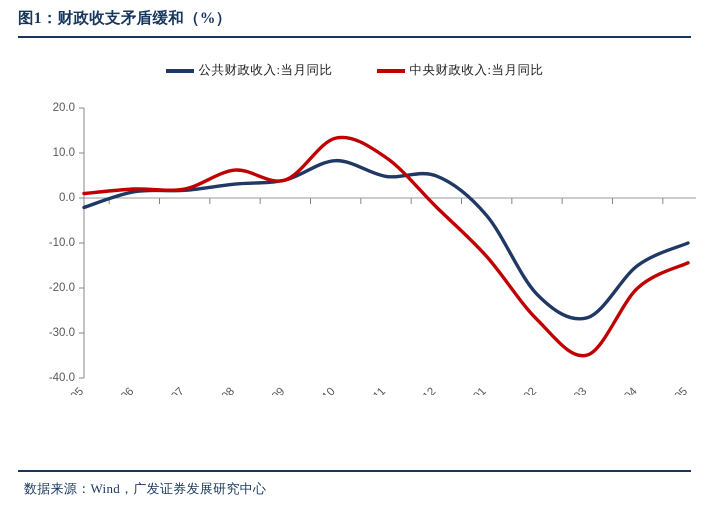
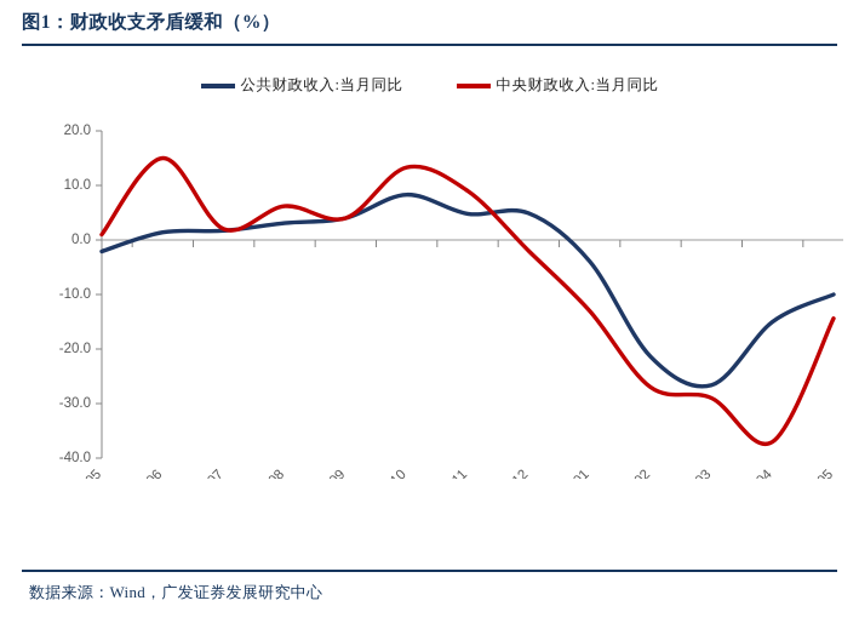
中央财政收入:当月同比/2019-06: 2 -> 15
中央财政收入:当月同比/2020-03: -35 -> -29
中央财政收入:当月同比/2020-04: -20 -> -37
